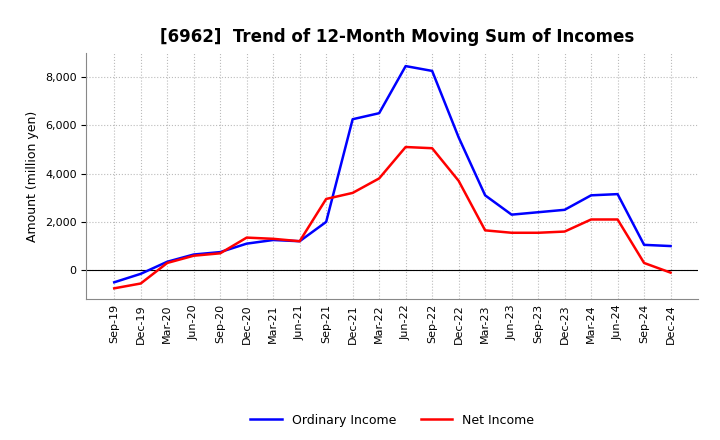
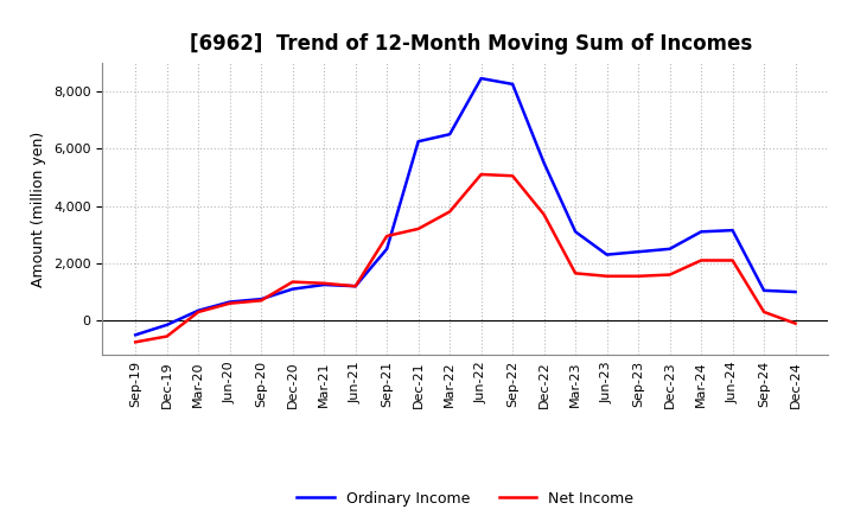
Ordinary Income/Sep-21: 2,000 -> 2,500
